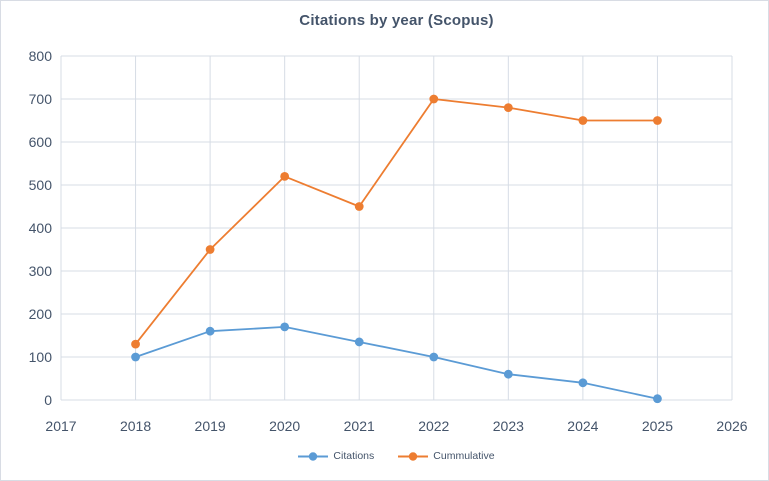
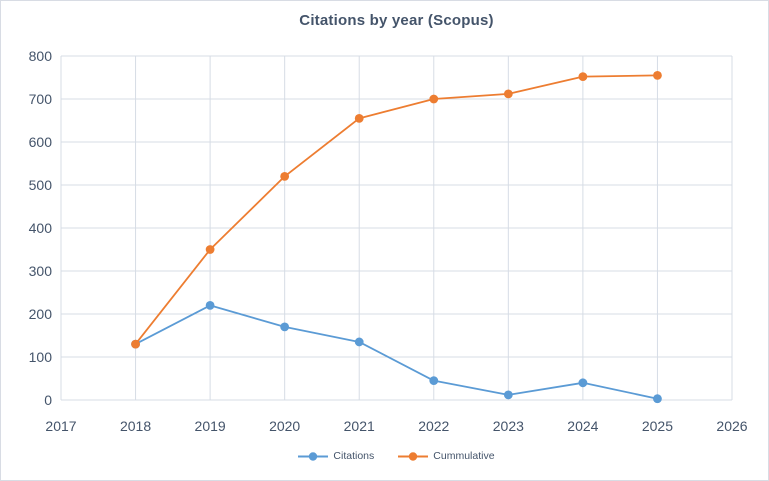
Citations/2018: 100 -> 130
Citations/2019: 160 -> 220
Cummulative/2021: 450 -> 660
Citations/2022: 100 -> 40
Citations/2023: 60 -> 10
Cummulative/2023: 680 -> 710
Cummulative/2024: 650 -> 750
Cummulative/2025: 650 -> 760
